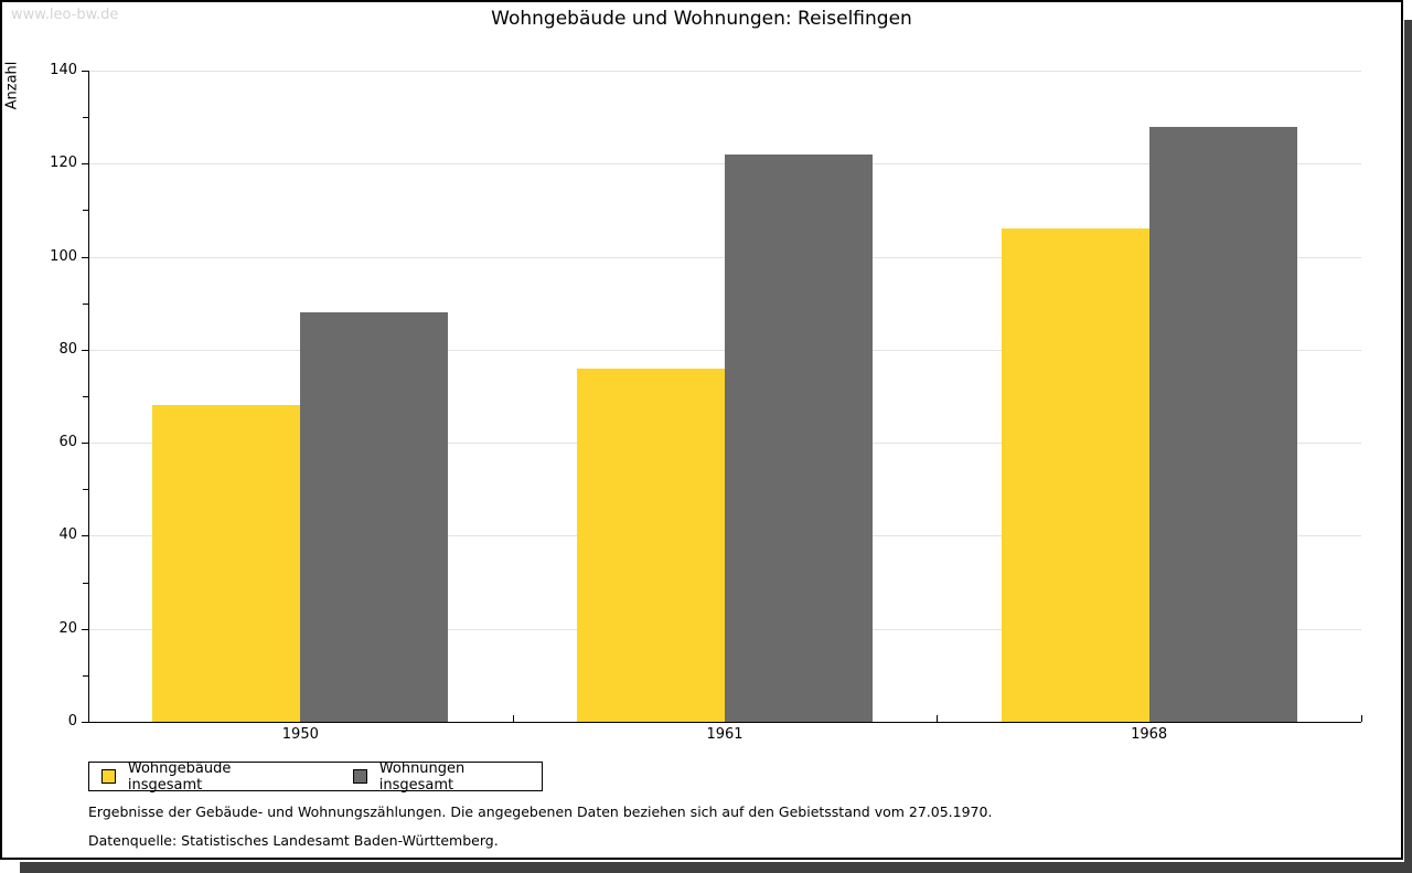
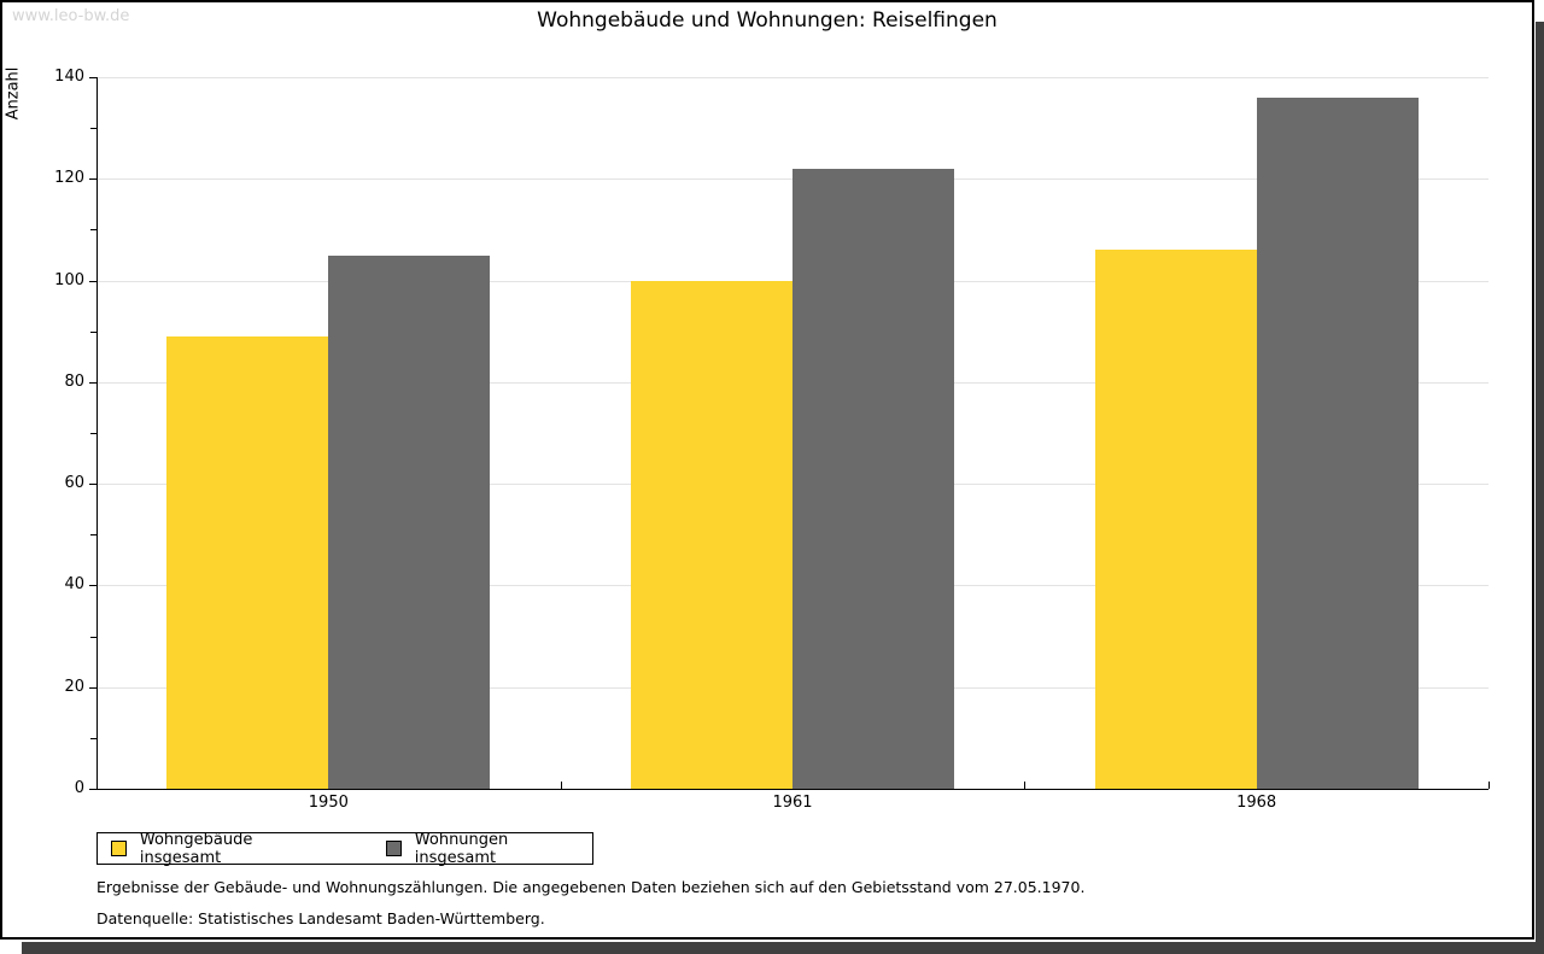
Wohngebäude insgesamt/1950: 68 -> 89
Wohnungen insgesamt/1950: 88 -> 105
Wohngebäude insgesamt/1961: 76 -> 100
Wohnungen insgesamt/1968: 128 -> 136
